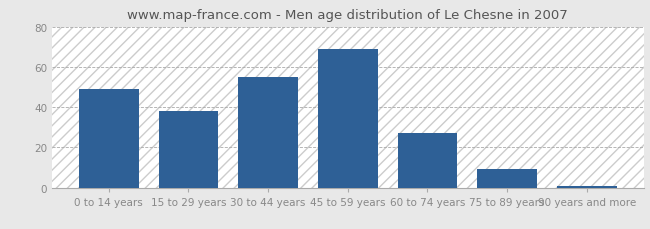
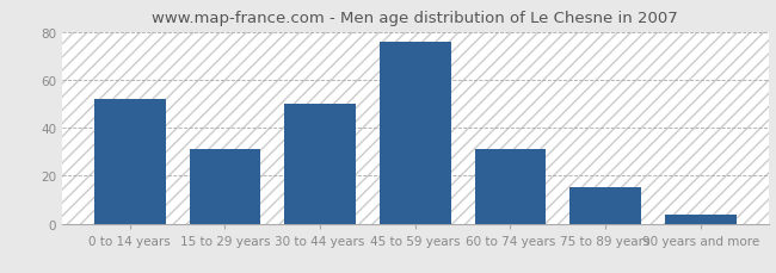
0 to 14 years: 49 -> 52
15 to 29 years: 38 -> 31
30 to 44 years: 55 -> 50
45 to 59 years: 69 -> 76
60 to 74 years: 27 -> 31
75 to 89 years: 9 -> 15
90 years and more: 1 -> 4
